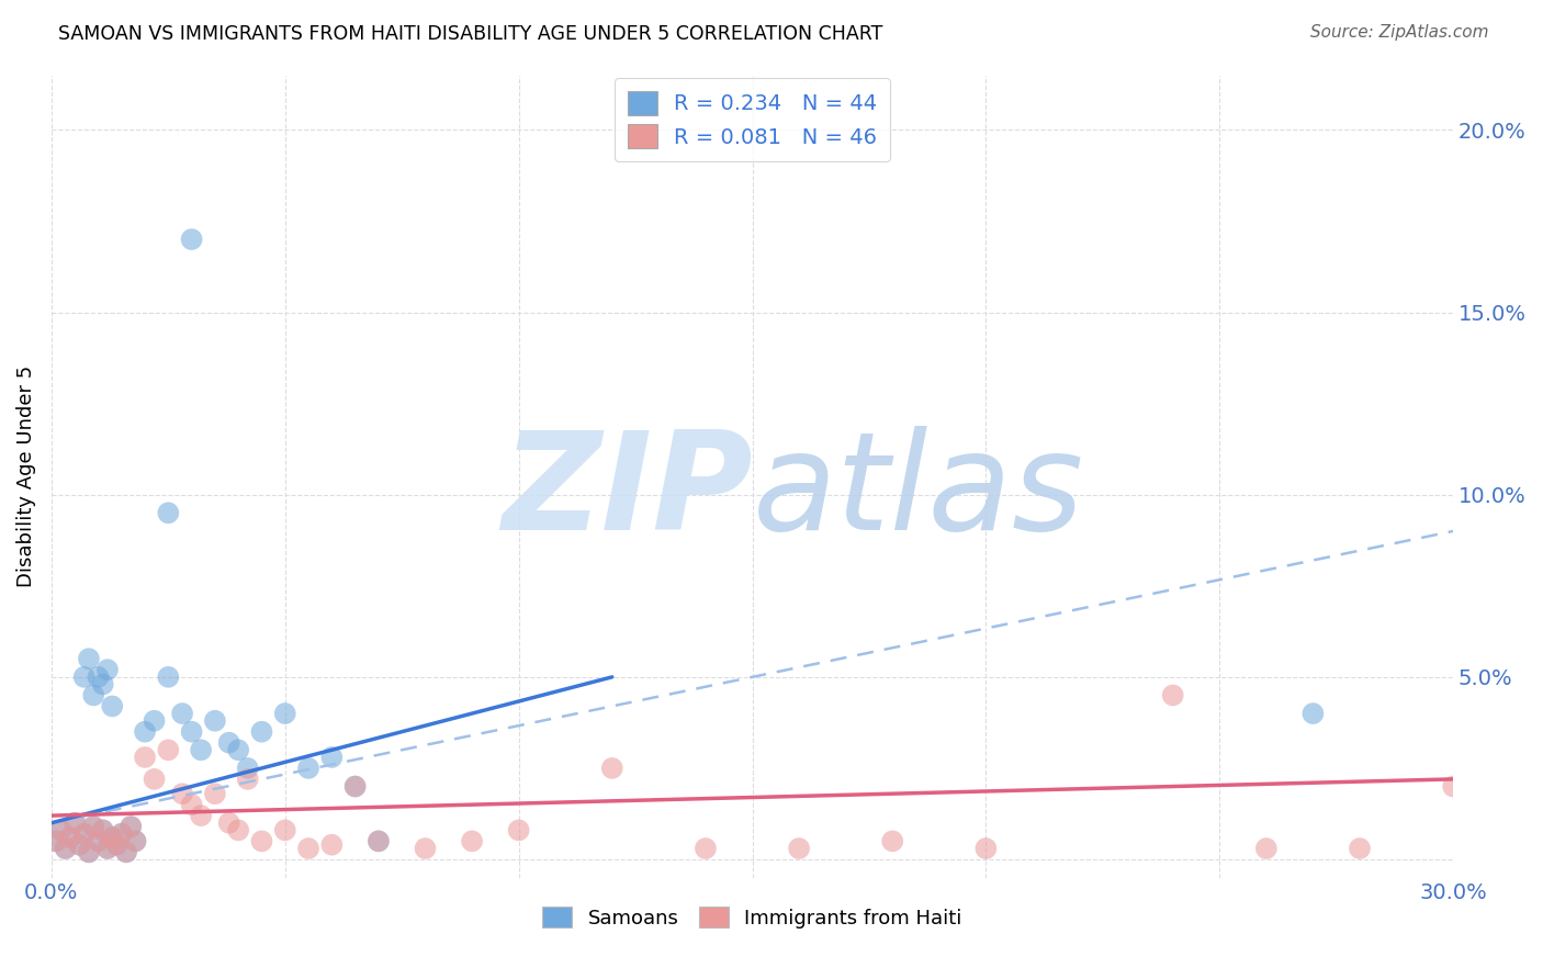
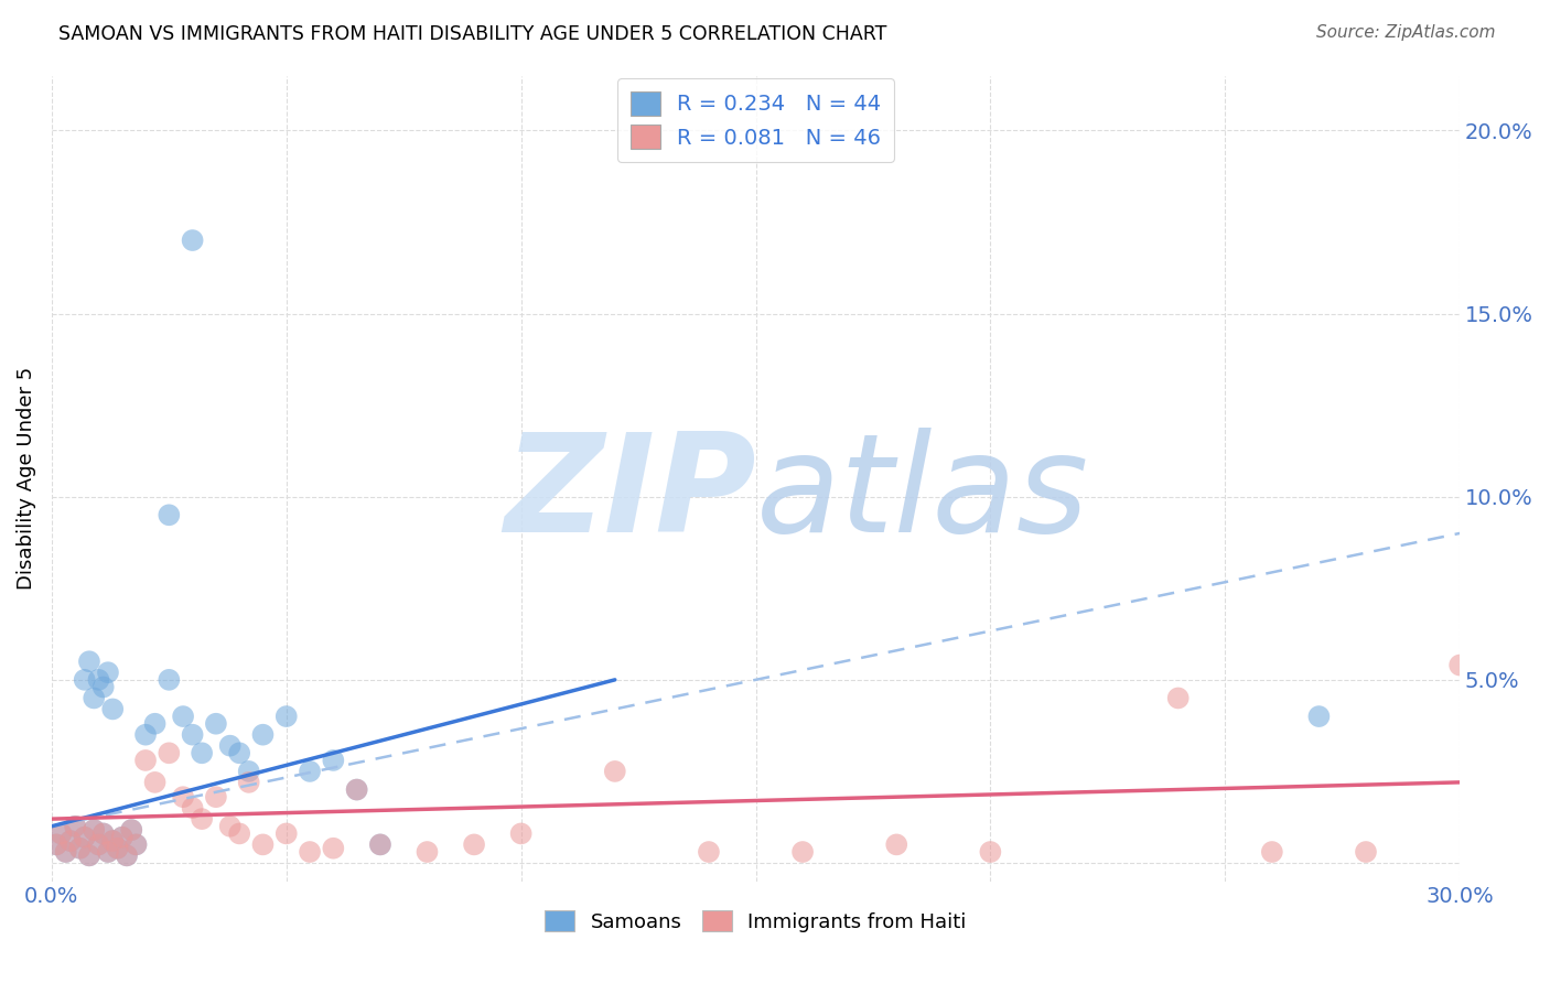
R = 0.081 N = 46/30.0%: 2.0% -> 5.4%
